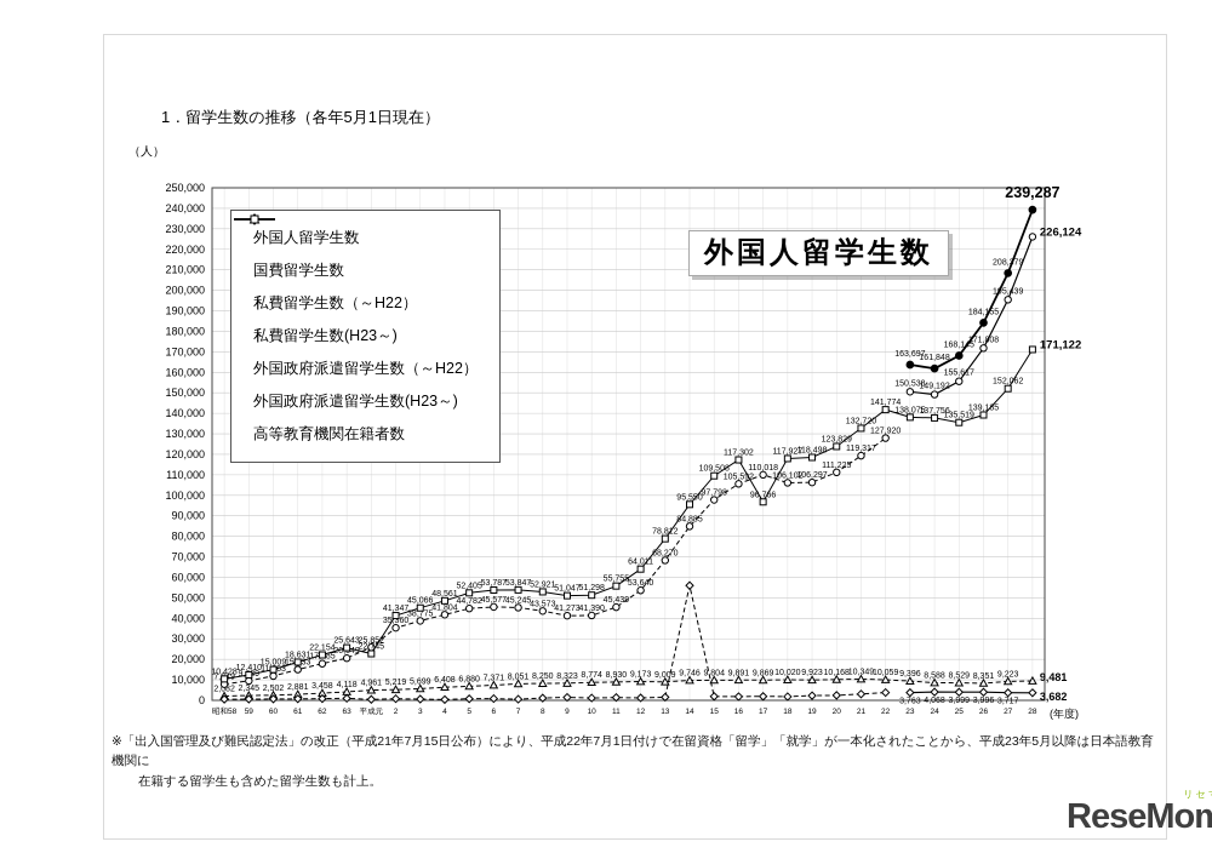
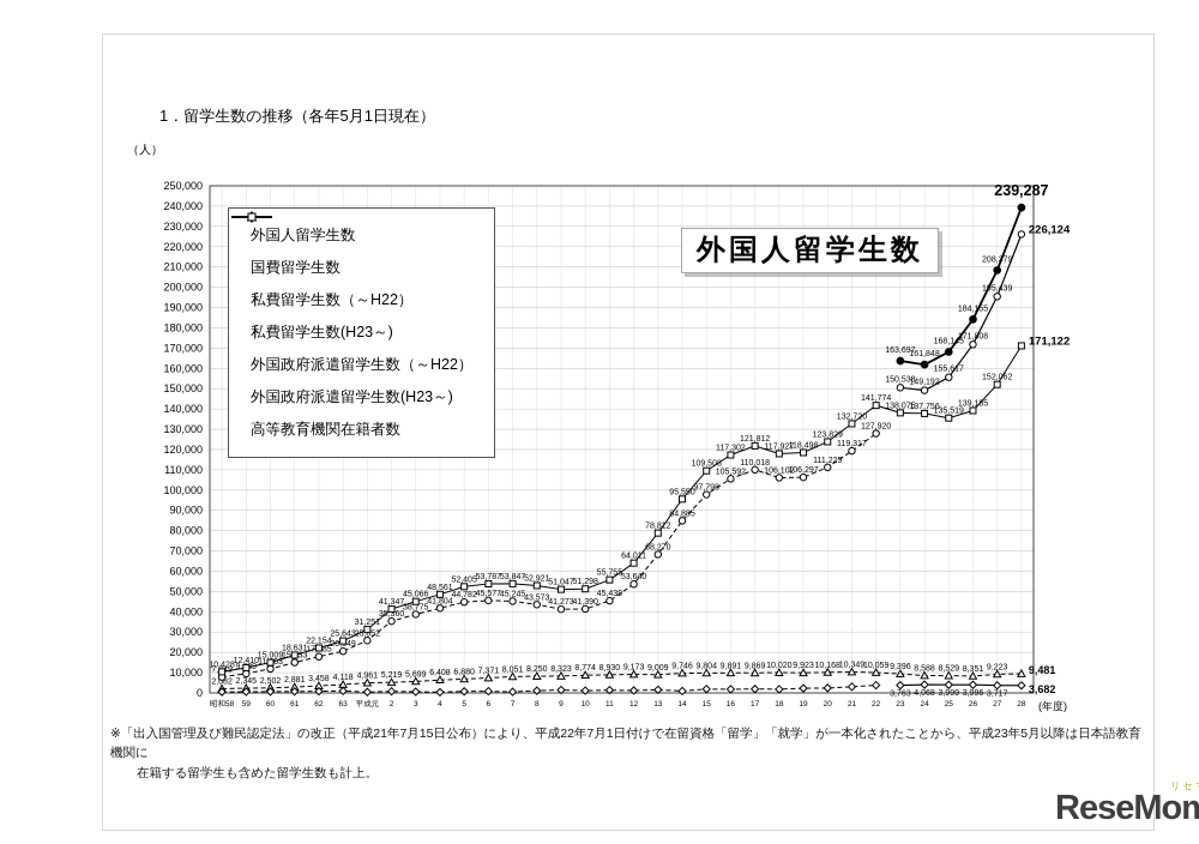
高等教育機関在籍者数/平成元: 22,745 -> 31,251
外国政府派遣留学生数（～H22）/14: 56000 -> 1000
高等教育機関在籍者数/17: 96,766 -> 121,812
